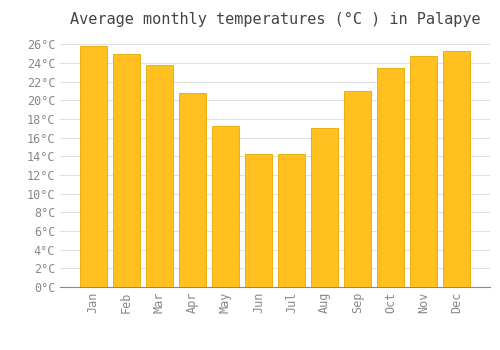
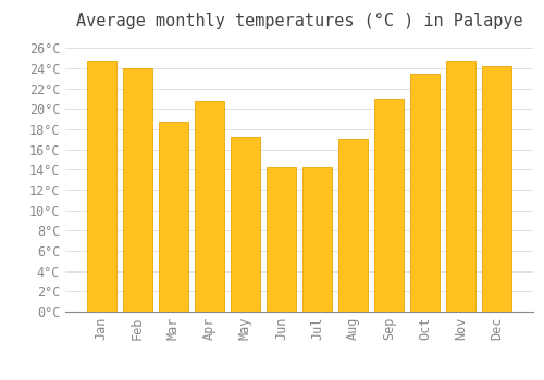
Jan: 25.8°C -> 24.8°C
Feb: 25.0°C -> 24.0°C
Mar: 23.8°C -> 18.8°C
Dec: 25.3°C -> 24.2°C
